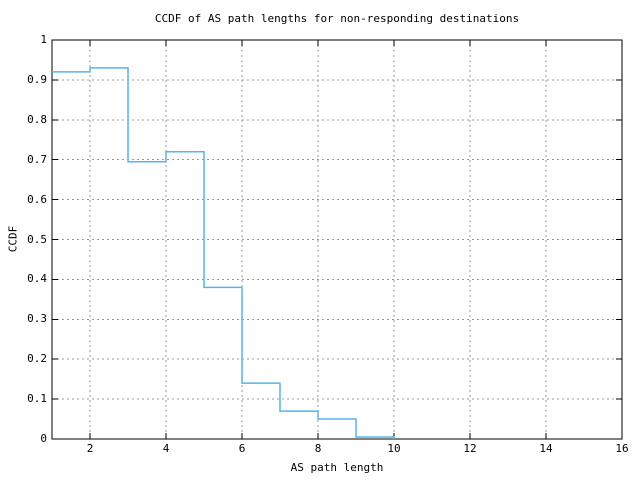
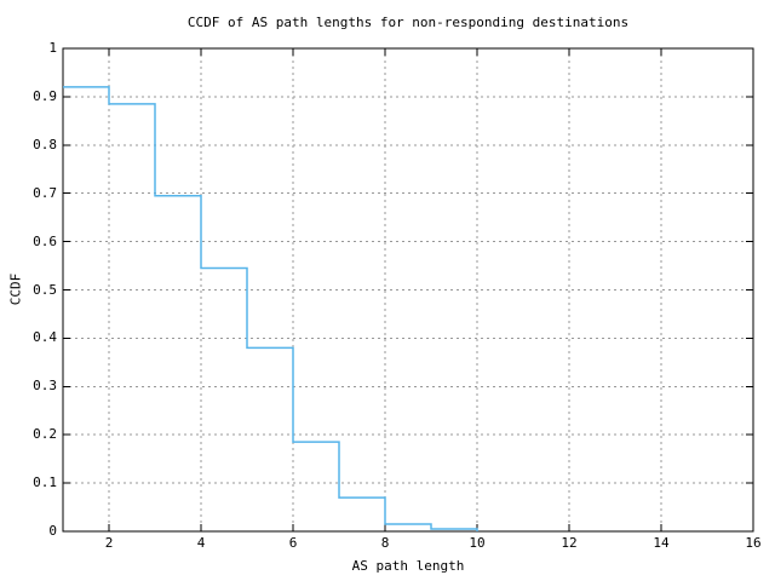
2: 0.93 -> 0.89
4: 0.72 -> 0.55
6: 0.14 -> 0.18
8: 0.05 -> 0.01
